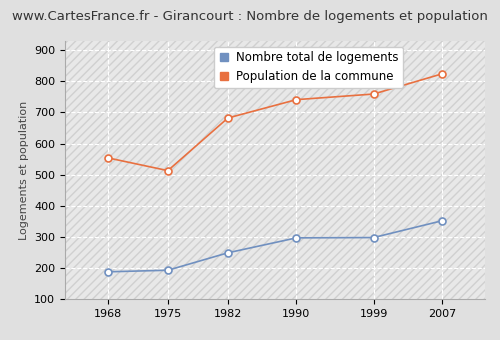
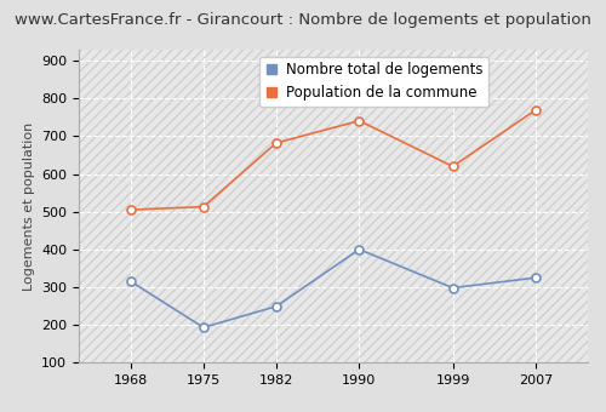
Nombre total de logements/1968: 188 -> 315
Population de la commune/1968: 554 -> 505
Nombre total de logements/1990: 297 -> 400
Population de la commune/1999: 759 -> 620
Nombre total de logements/2007: 352 -> 325
Population de la commune/2007: 824 -> 770
